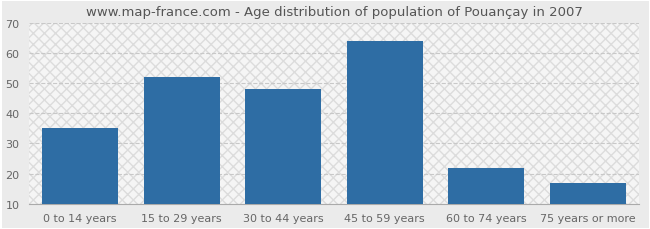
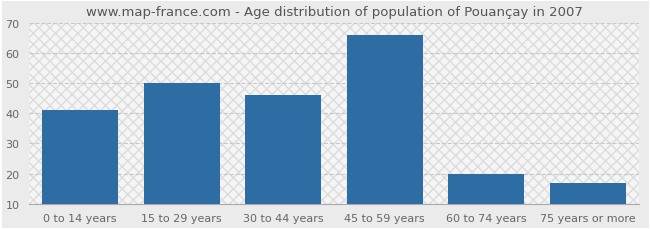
0 to 14 years: 35 -> 41
15 to 29 years: 52 -> 50
30 to 44 years: 48 -> 46
45 to 59 years: 64 -> 66
60 to 74 years: 22 -> 20
